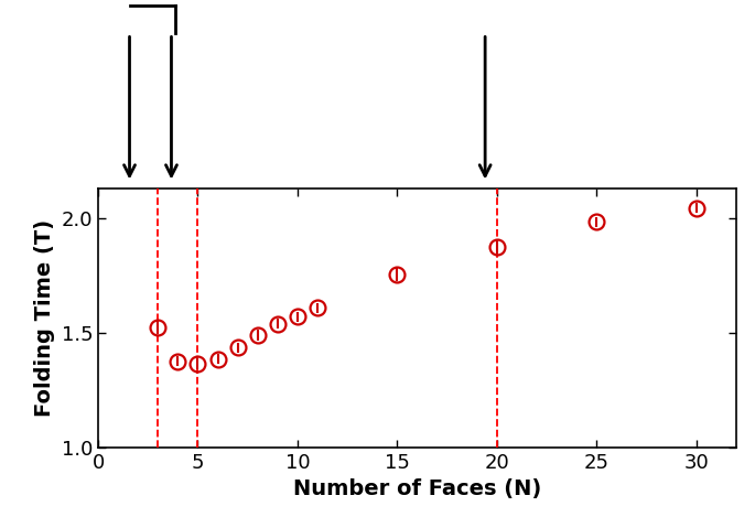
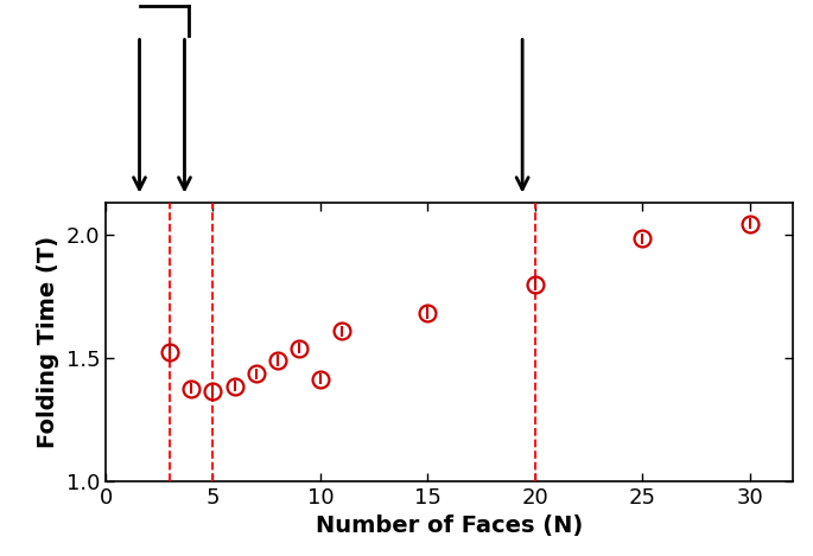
10: 1.570 -> 1.415
15: 1.755 -> 1.685
20: 1.875 -> 1.800
